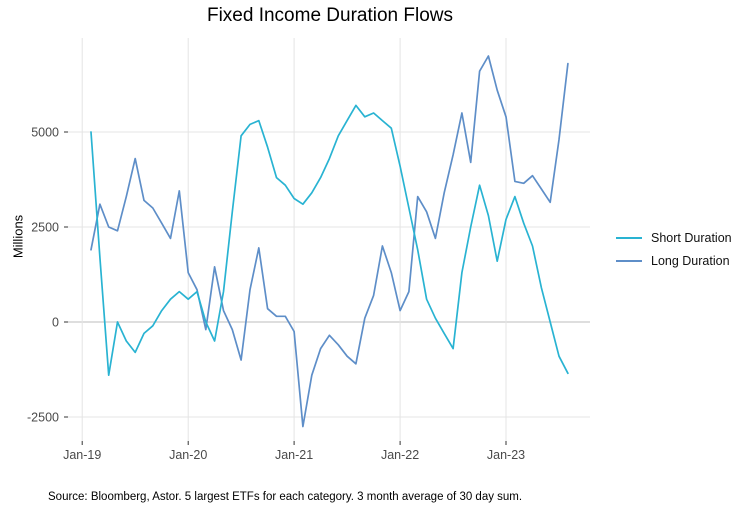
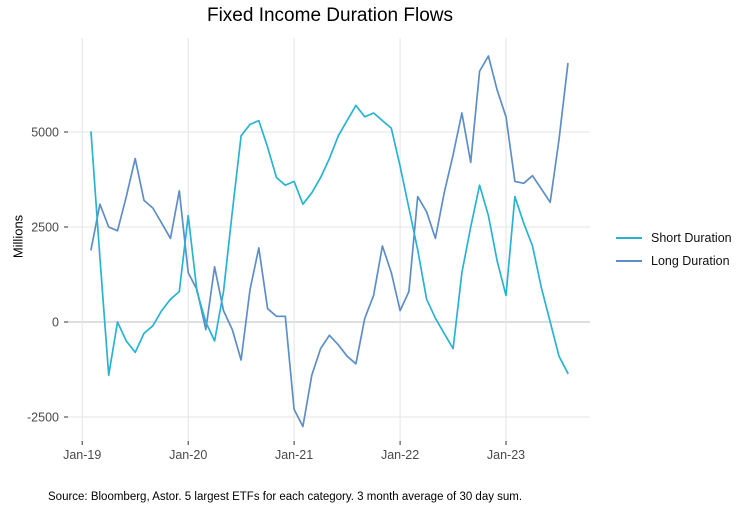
Short Duration/Jan-20: 600 -> 2800
Short Duration/Jan-21: 3200 -> 3700
Long Duration/Jan-21: -200 -> -2300
Short Duration/Jan-23: 2700 -> 700
